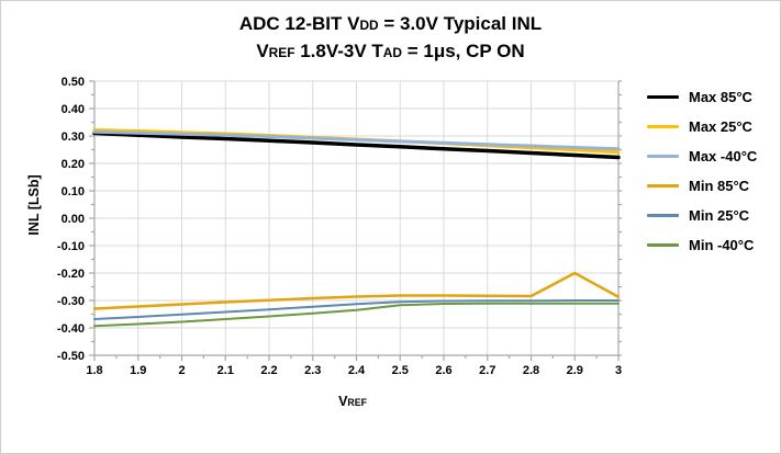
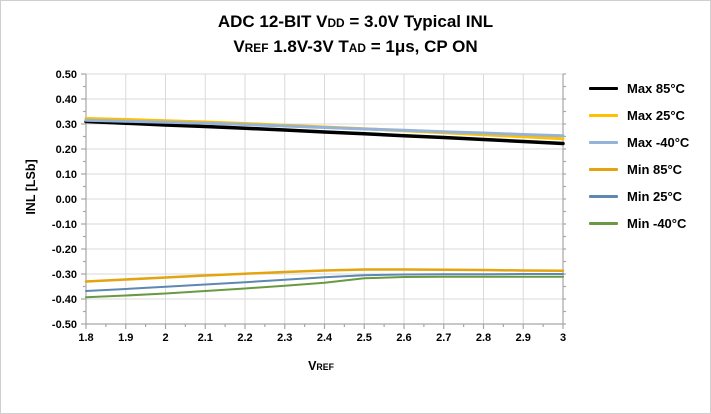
Min 85°C/2.9: -0.20 -> -0.29
